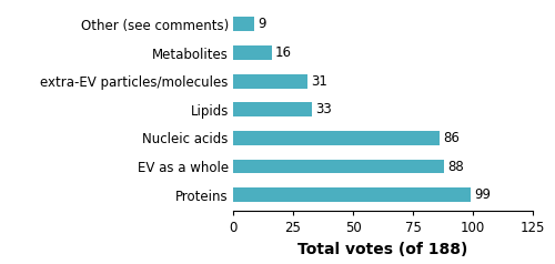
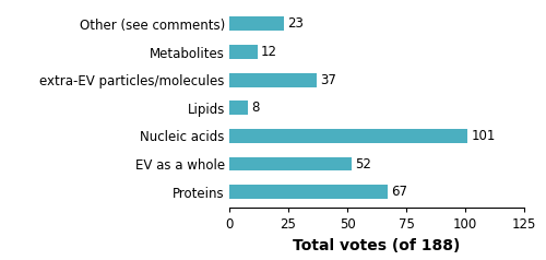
Other (see comments): 9 -> 23
Metabolites: 16 -> 12
extra-EV particles/molecules: 31 -> 37
Lipids: 33 -> 8
Nucleic acids: 86 -> 101
EV as a whole: 88 -> 52
Proteins: 99 -> 67
